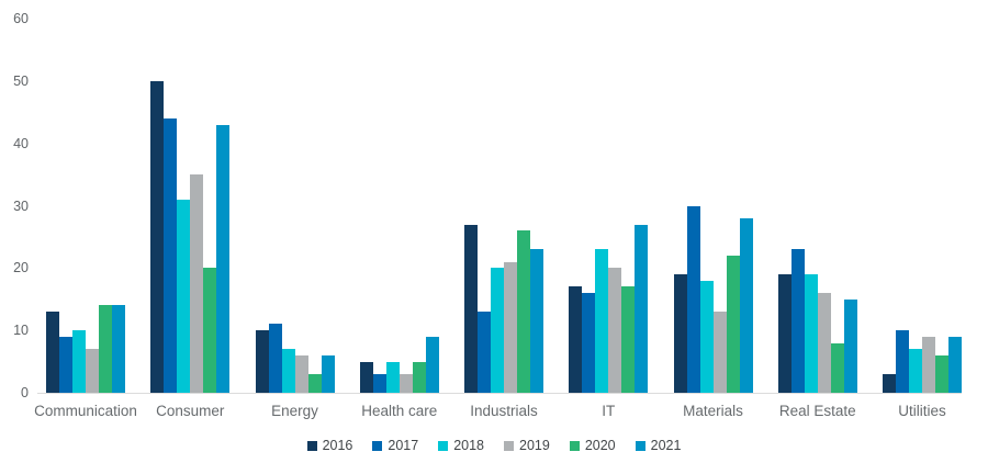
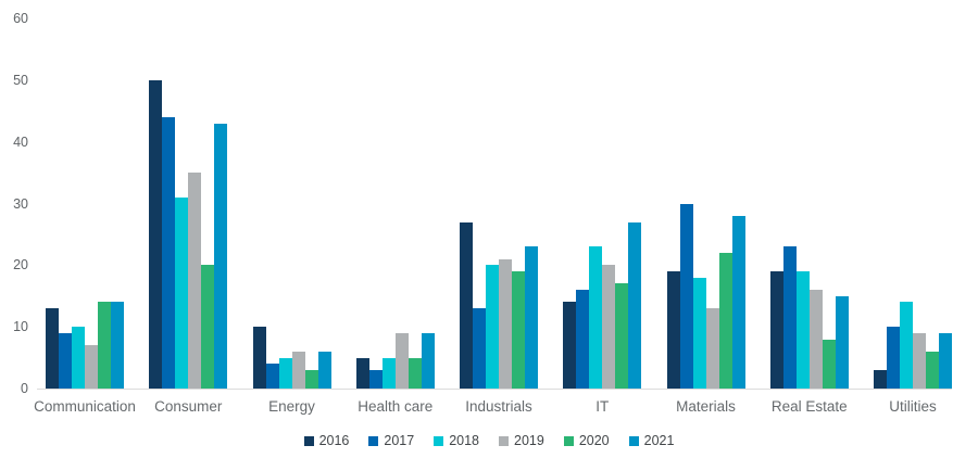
2017/Energy: 11 -> 4
2018/Energy: 7 -> 5
2019/Health care: 3 -> 9
2020/Industrials: 26 -> 19
2016/IT: 17 -> 14
2018/Utilities: 7 -> 14
